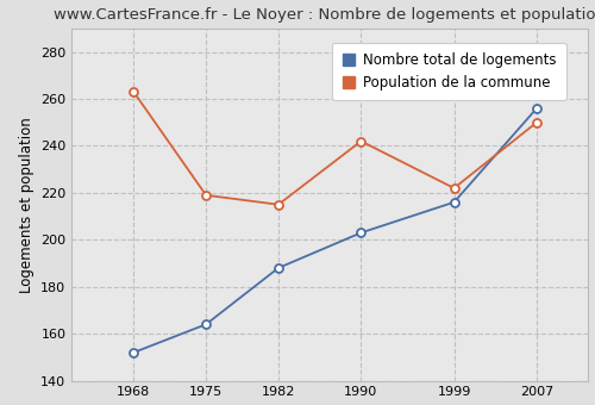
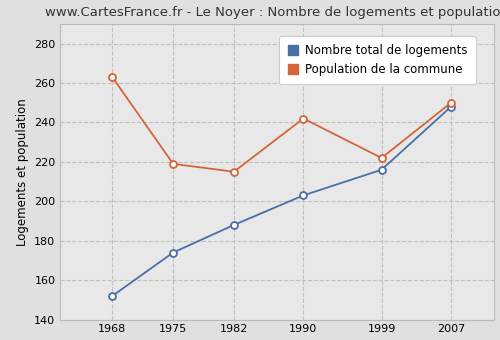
Nombre total de logements/1975: 164 -> 174
Nombre total de logements/2007: 256 -> 248
